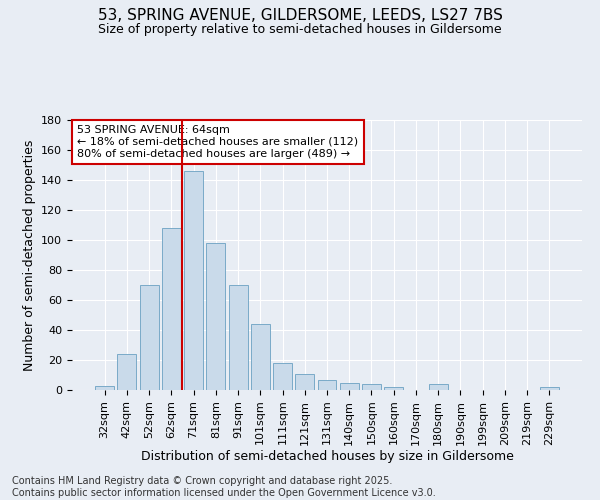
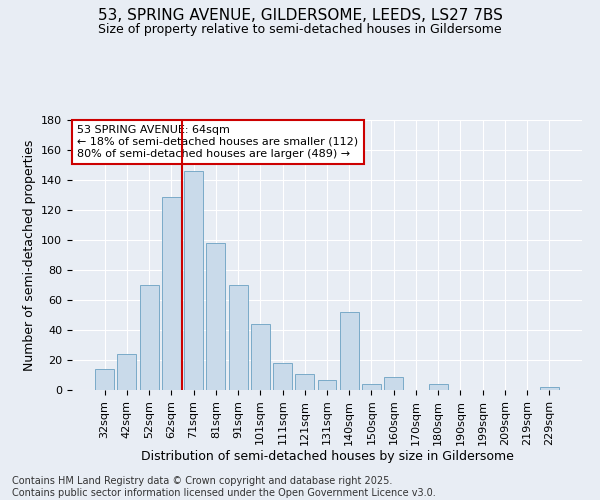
32sqm: 3 -> 14
62sqm: 108 -> 129
140sqm: 5 -> 52
160sqm: 2 -> 9
